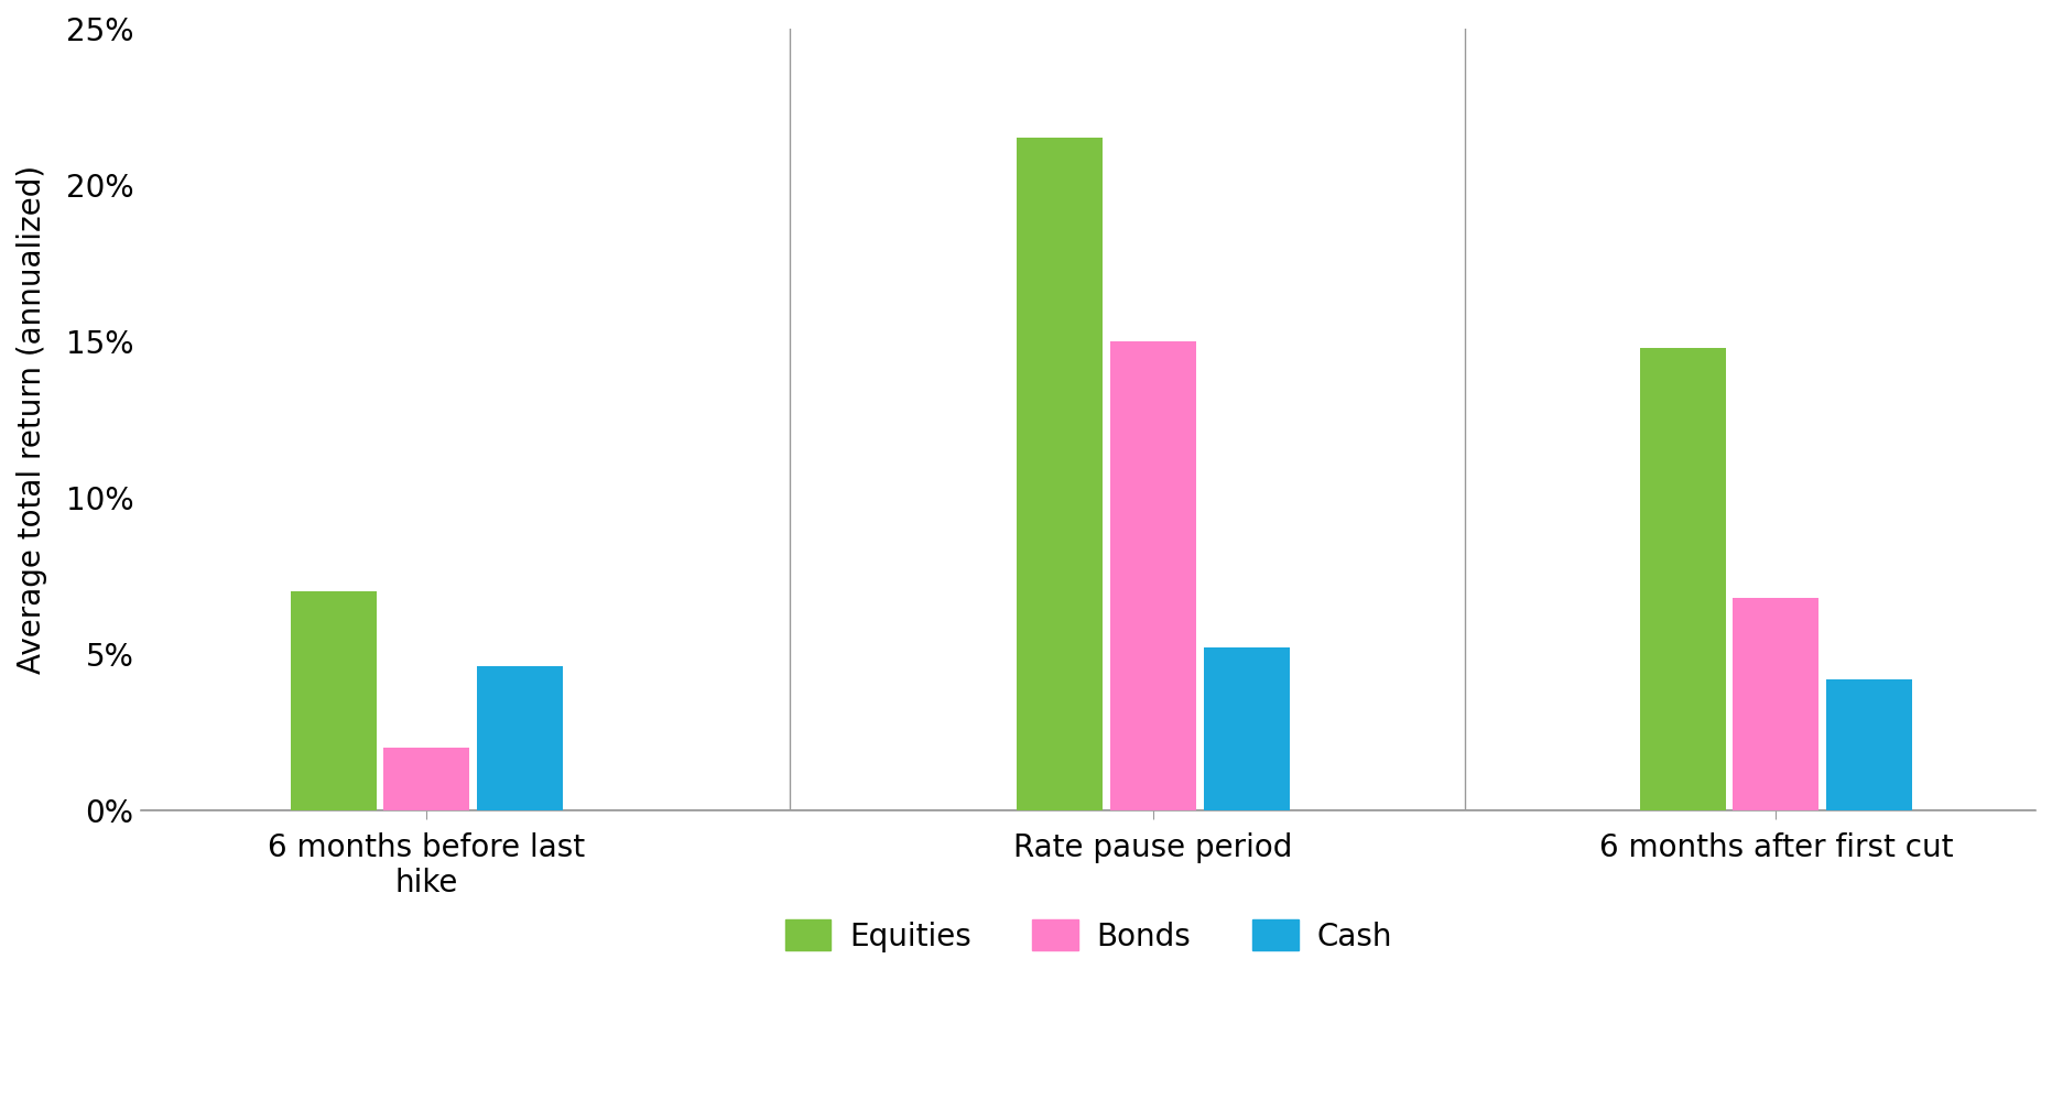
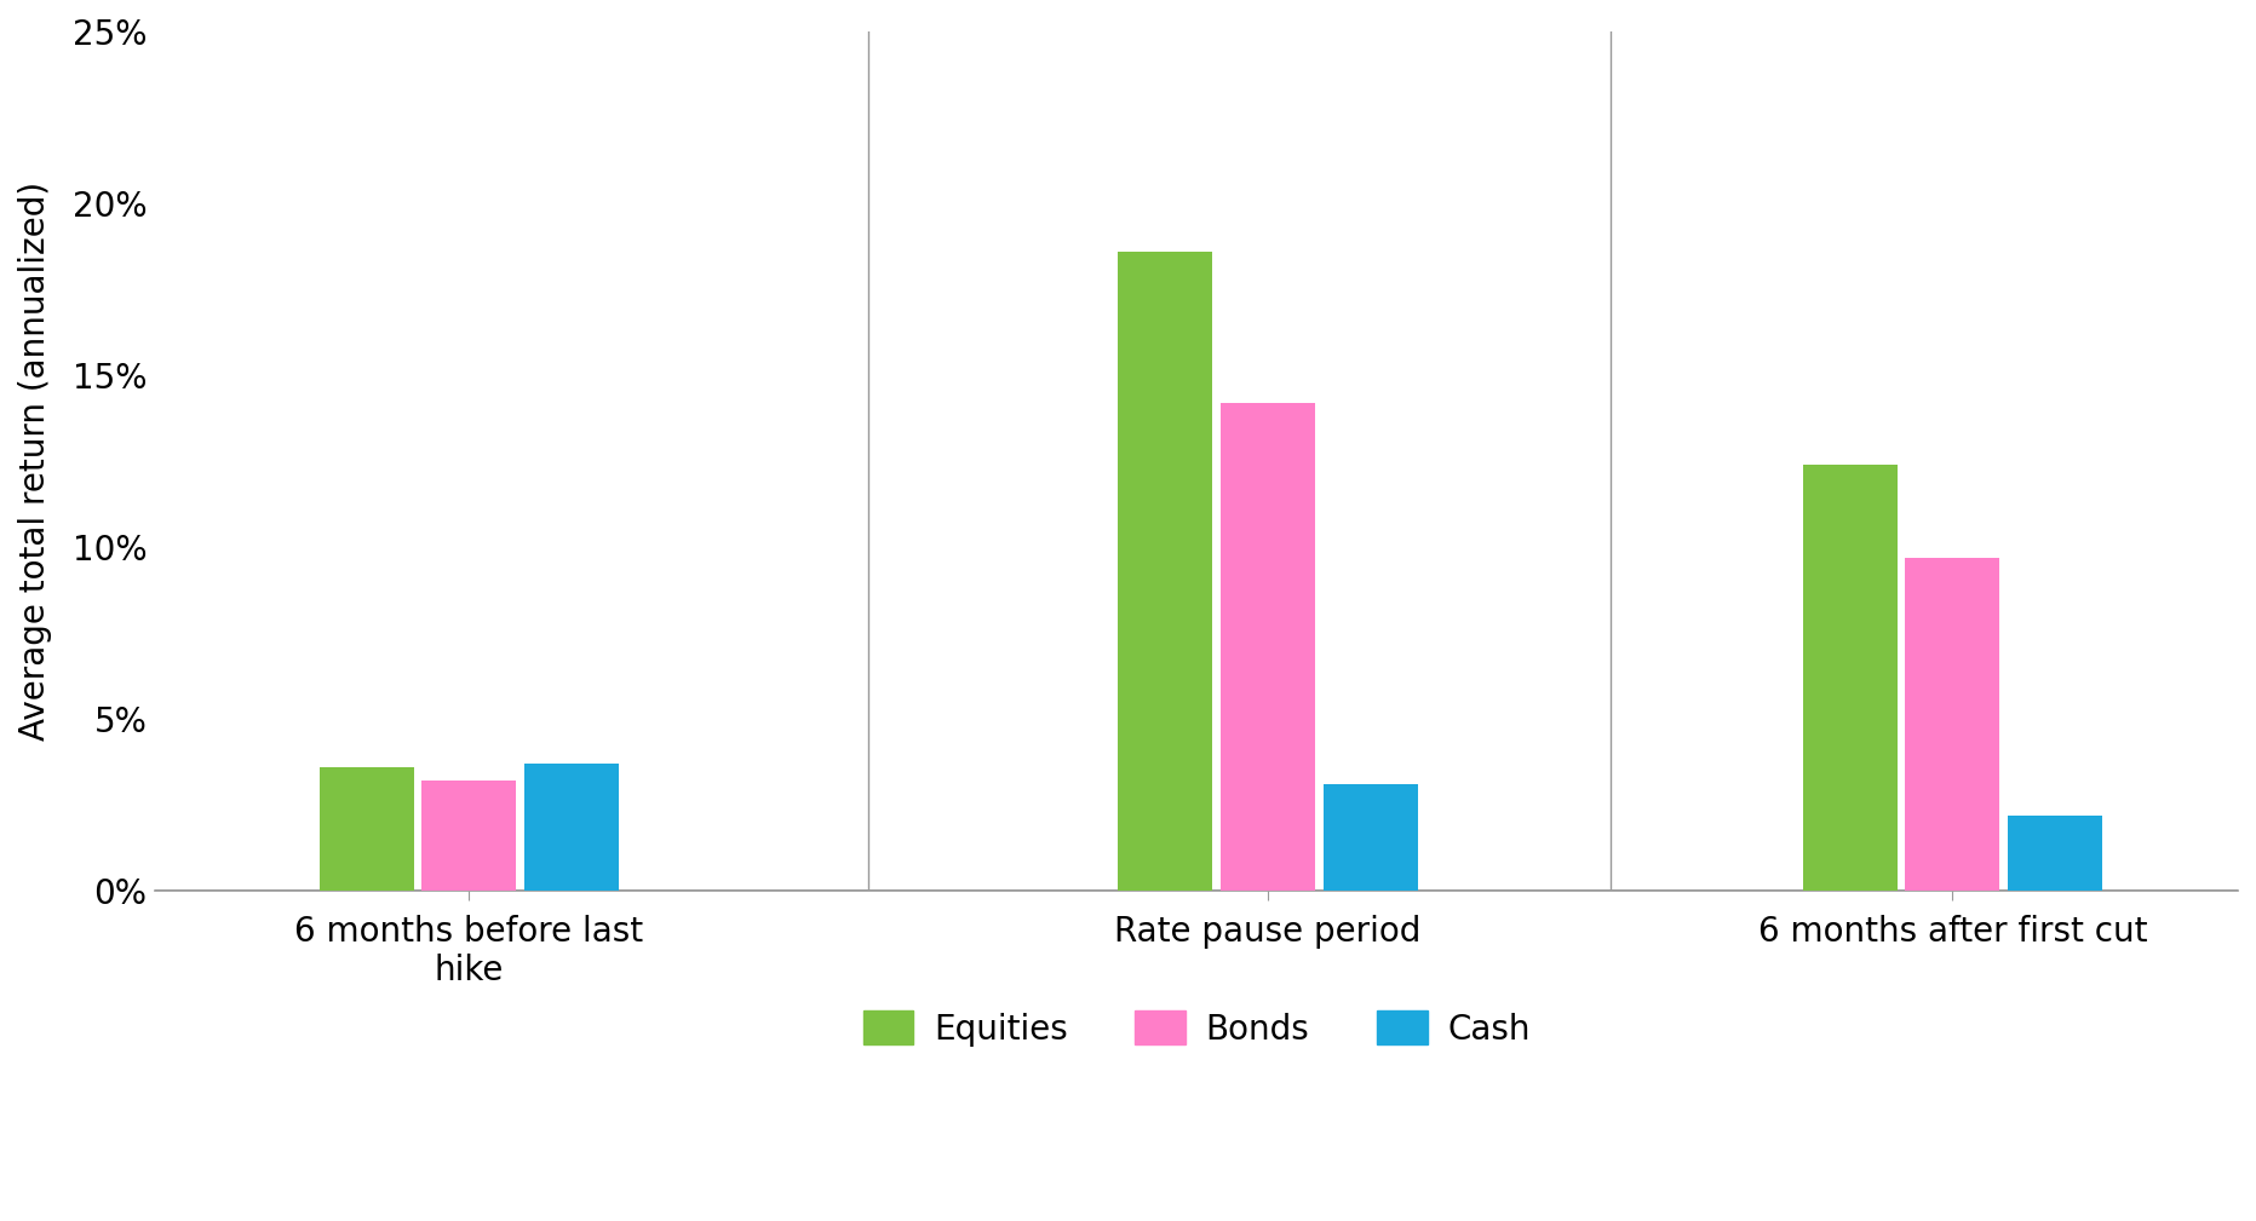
Equities/6 months before last hike: 7.0% -> 3.6%
Bonds/6 months before last hike: 2.0% -> 3.2%
Cash/6 months before last hike: 4.6% -> 3.7%
Equities/Rate pause period: 21.5% -> 18.6%
Bonds/Rate pause period: 15.0% -> 14.2%
Cash/Rate pause period: 5.2% -> 3.1%
Equities/6 months after first cut: 14.8% -> 12.4%
Bonds/6 months after first cut: 6.8% -> 9.7%
Cash/6 months after first cut: 4.2% -> 2.2%
